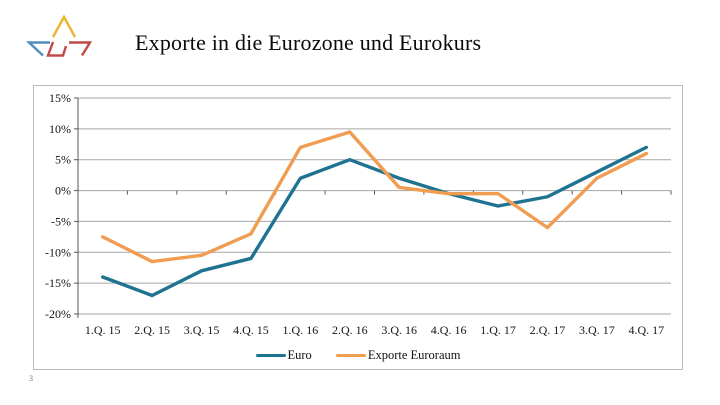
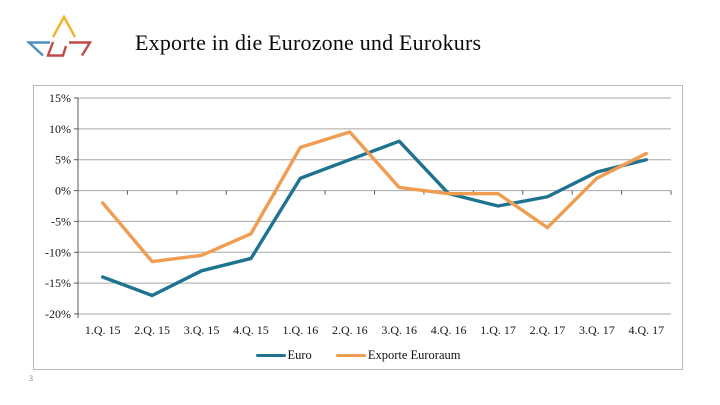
Exporte Euroraum/1.Q. 15: -8% -> -2%
Euro/3.Q. 16: 2% -> 8%
Euro/4.Q. 17: 7% -> 5%
